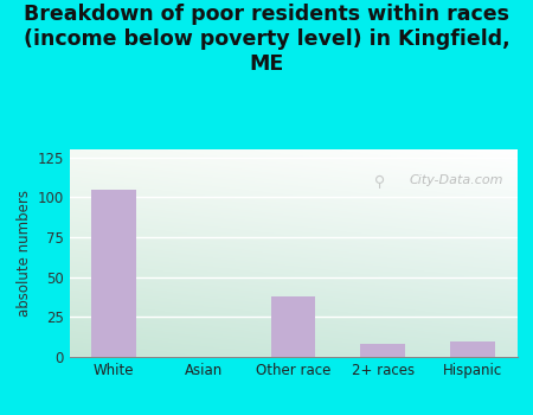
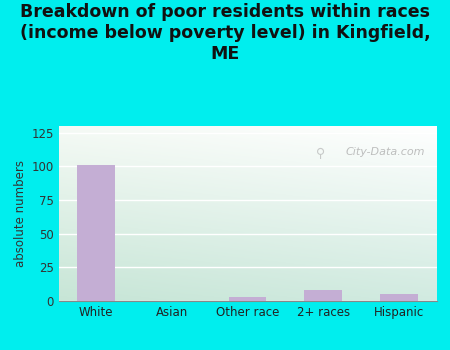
White: 105 -> 101
Other race: 38 -> 3
Hispanic: 10 -> 5
